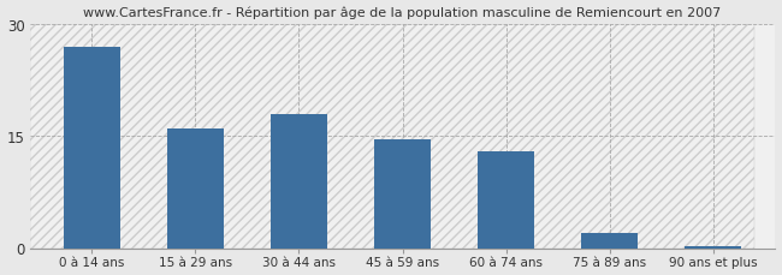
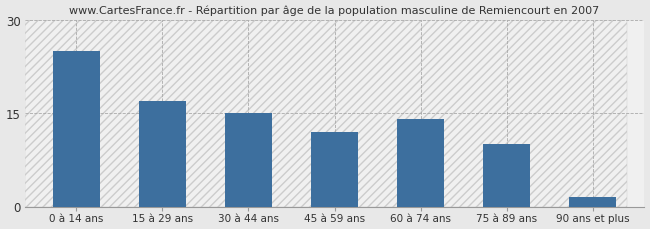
0 à 14 ans: 27.0 -> 25.0
15 à 29 ans: 16.0 -> 17.0
30 à 44 ans: 18.0 -> 15.0
45 à 59 ans: 14.5 -> 12.0
60 à 74 ans: 13.0 -> 14.0
75 à 89 ans: 2.0 -> 10.0
90 ans et plus: 0.2 -> 1.6
